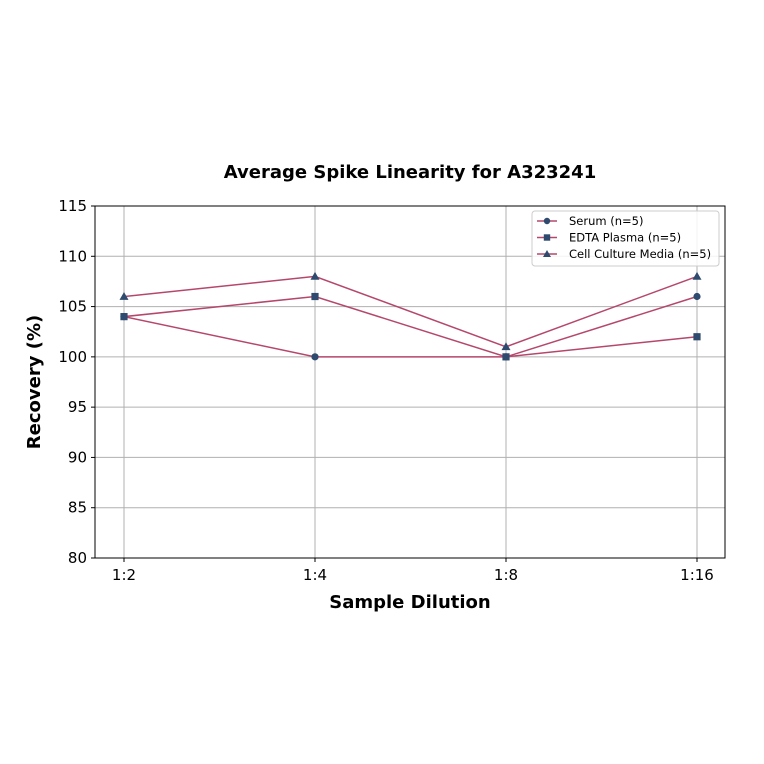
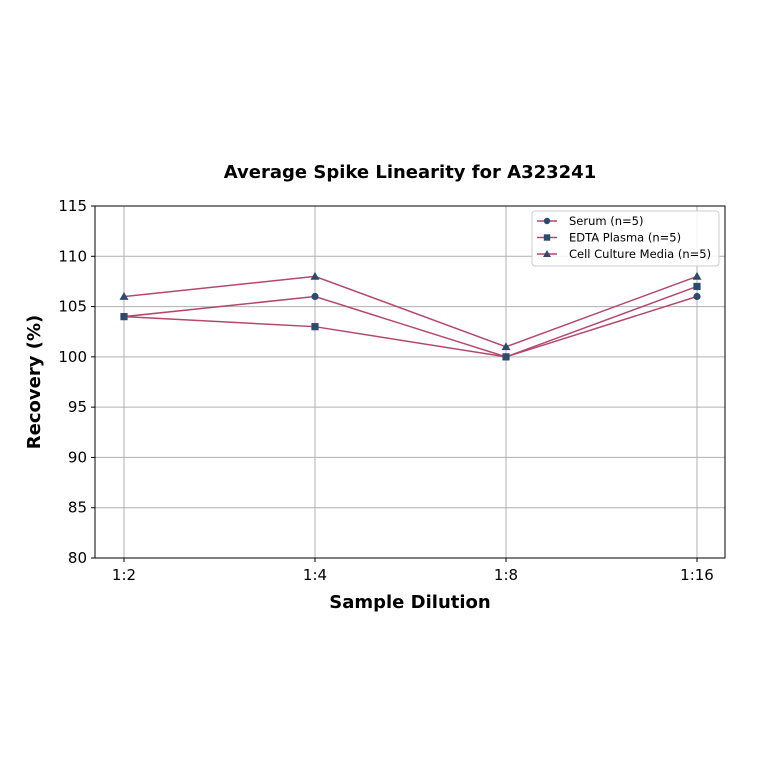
Serum (n=5)/1:4: 100 -> 106
EDTA Plasma (n=5)/1:4: 106 -> 103
EDTA Plasma (n=5)/1:16: 102 -> 107
